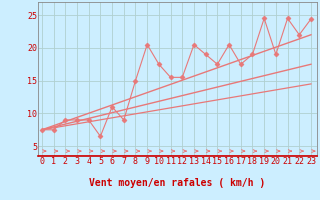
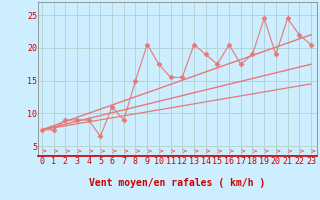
23: 24.4 -> 20.5
